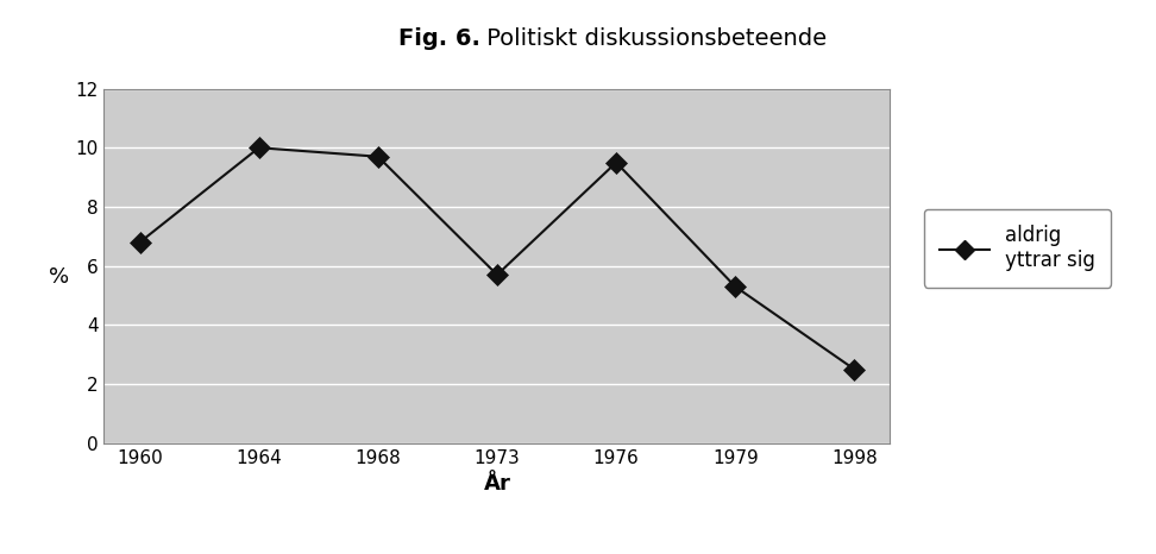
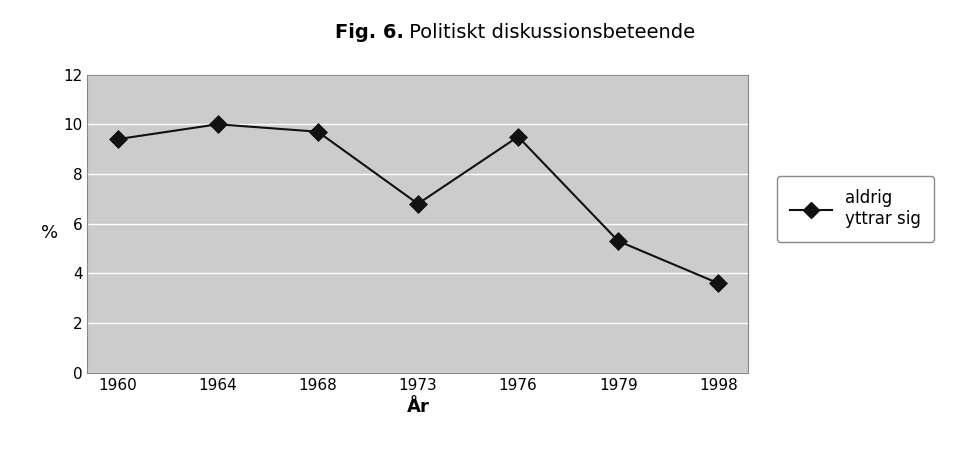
1960: 6.8 -> 9.4
1973: 5.7 -> 6.8
1998: 2.5 -> 3.6
